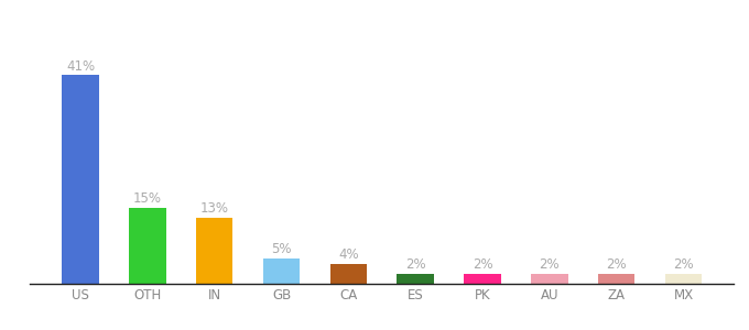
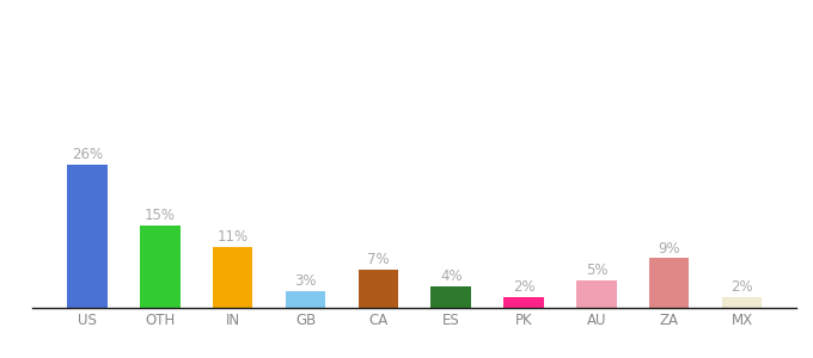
US: 41% -> 26%
IN: 13% -> 11%
GB: 5% -> 3%
CA: 4% -> 7%
ES: 2% -> 4%
AU: 2% -> 5%
ZA: 2% -> 9%
